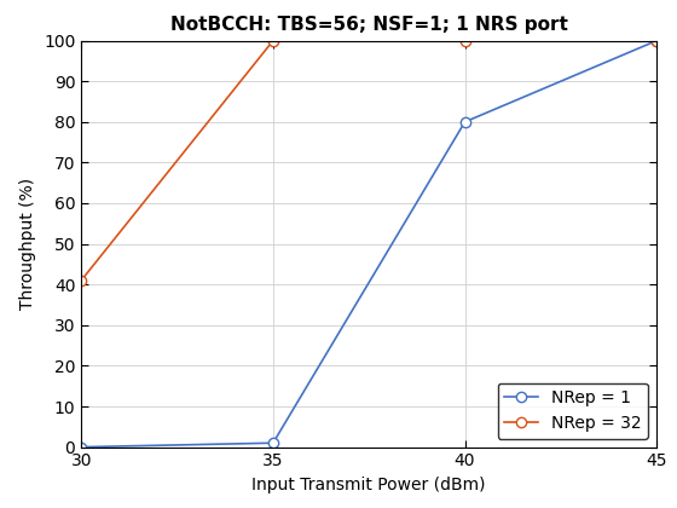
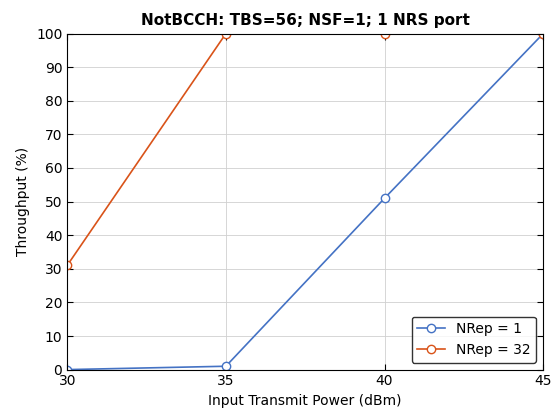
NRep = 32/30: 41 -> 31
NRep = 1/40: 80 -> 51
